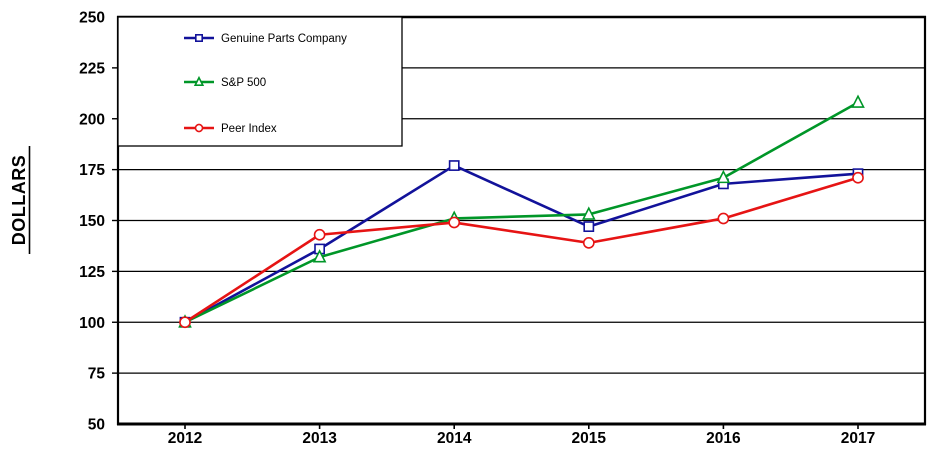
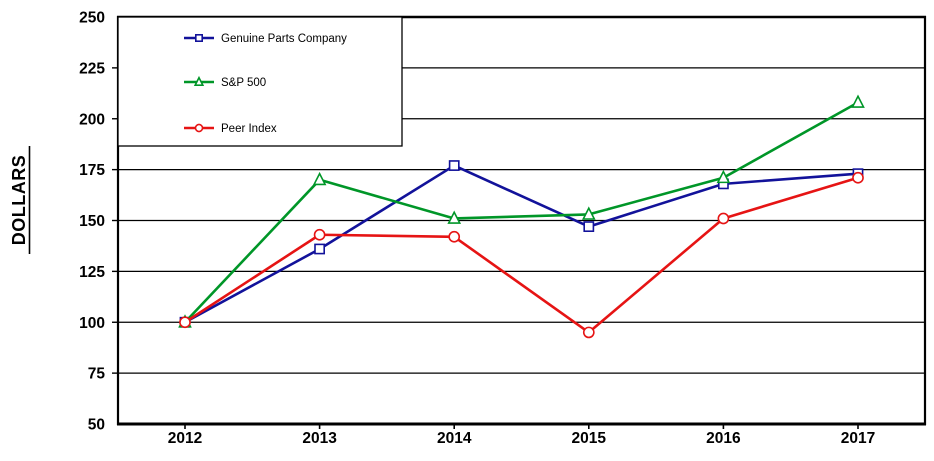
S&P 500/2013: 132 -> 170
Peer Index/2014: 149 -> 142
Peer Index/2015: 139 -> 95
